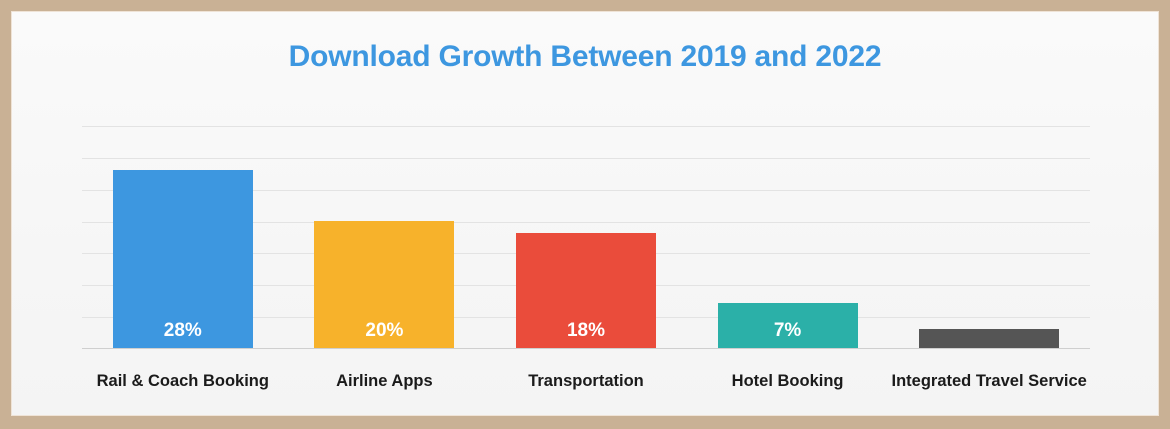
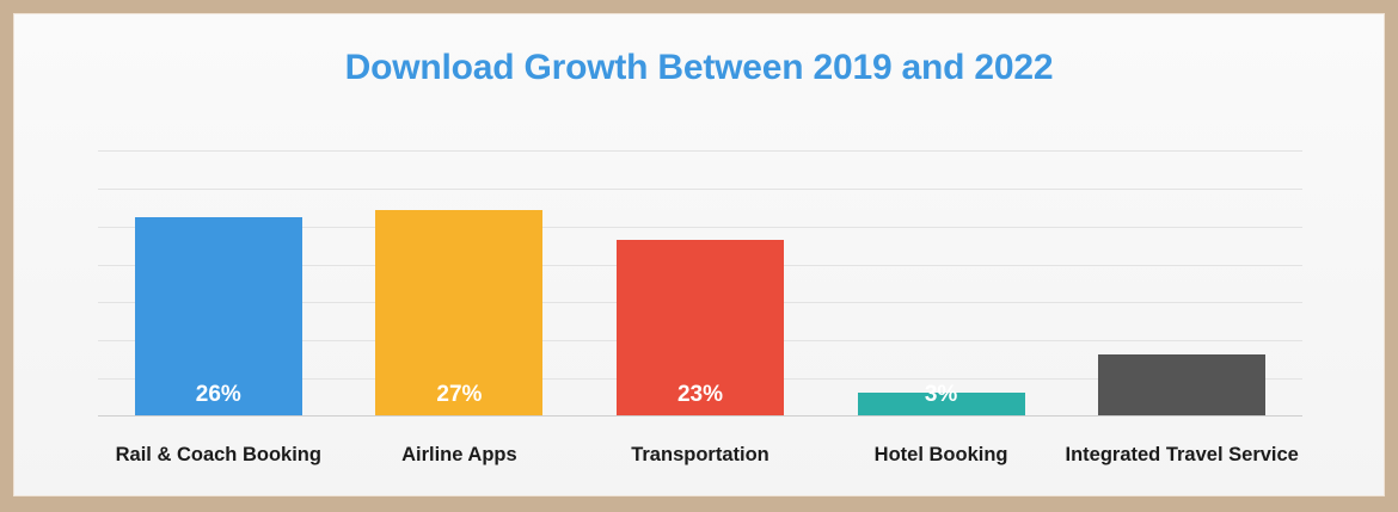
Rail & Coach Booking: 28% -> 26%
Airline Apps: 20% -> 27%
Transportation: 18% -> 23%
Hotel Booking: 7% -> 3%
Integrated Travel Service: 3% -> 8%
